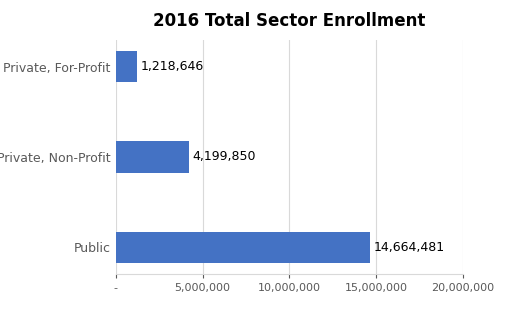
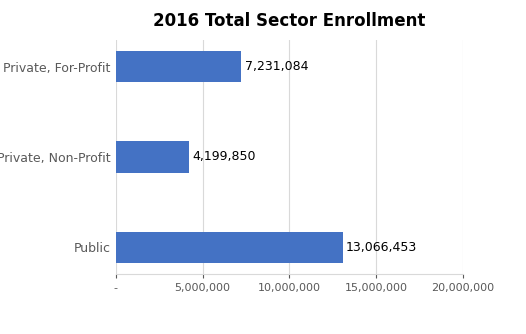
Private, For-Profit: 1,218,646 -> 7,231,084
Public: 14,664,481 -> 13,066,453
